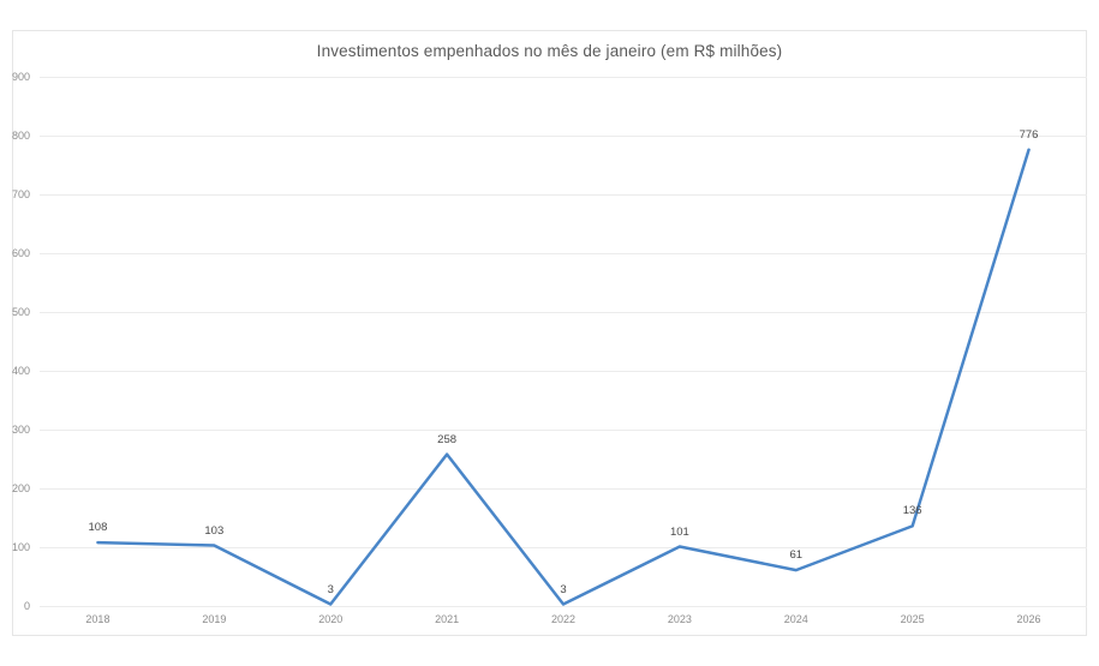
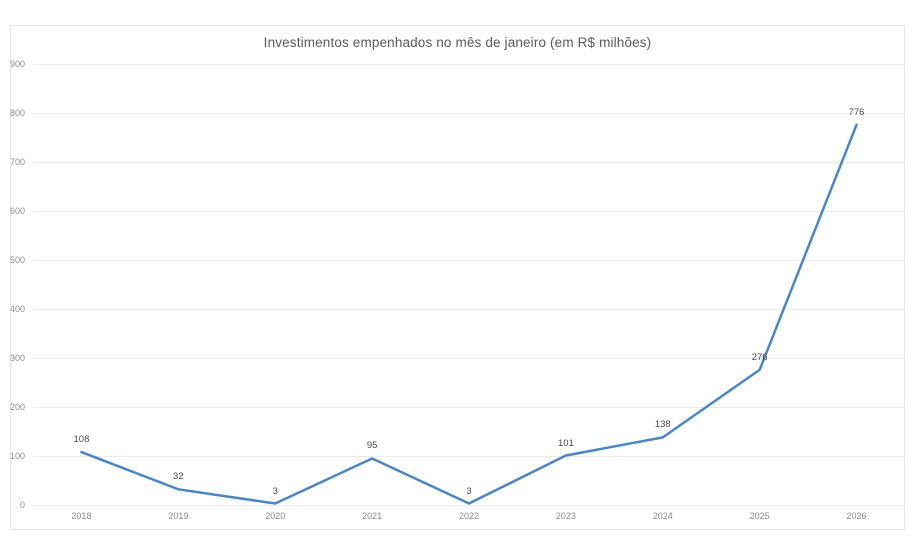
2019: 103 -> 32
2021: 258 -> 95
2024: 61 -> 138
2025: 136 -> 276
